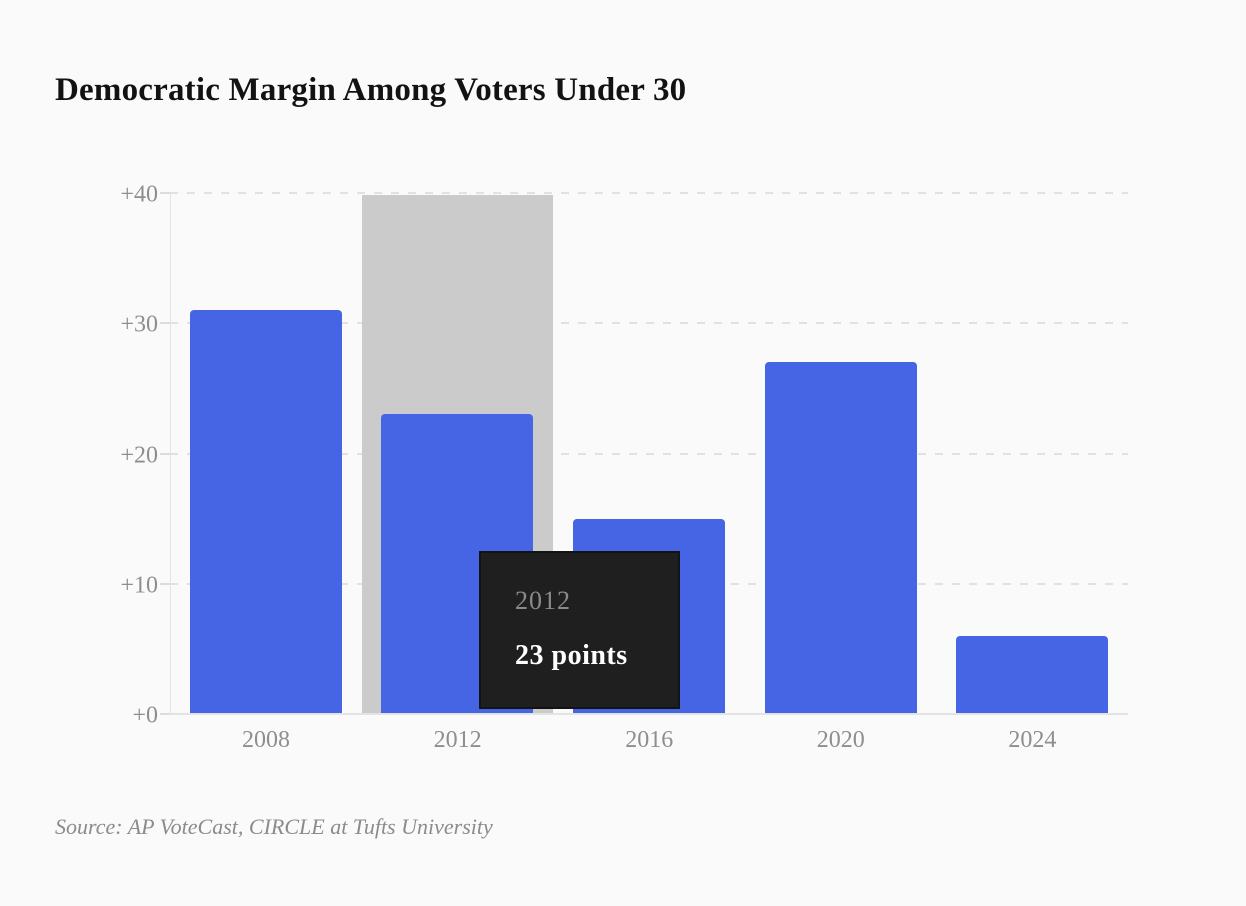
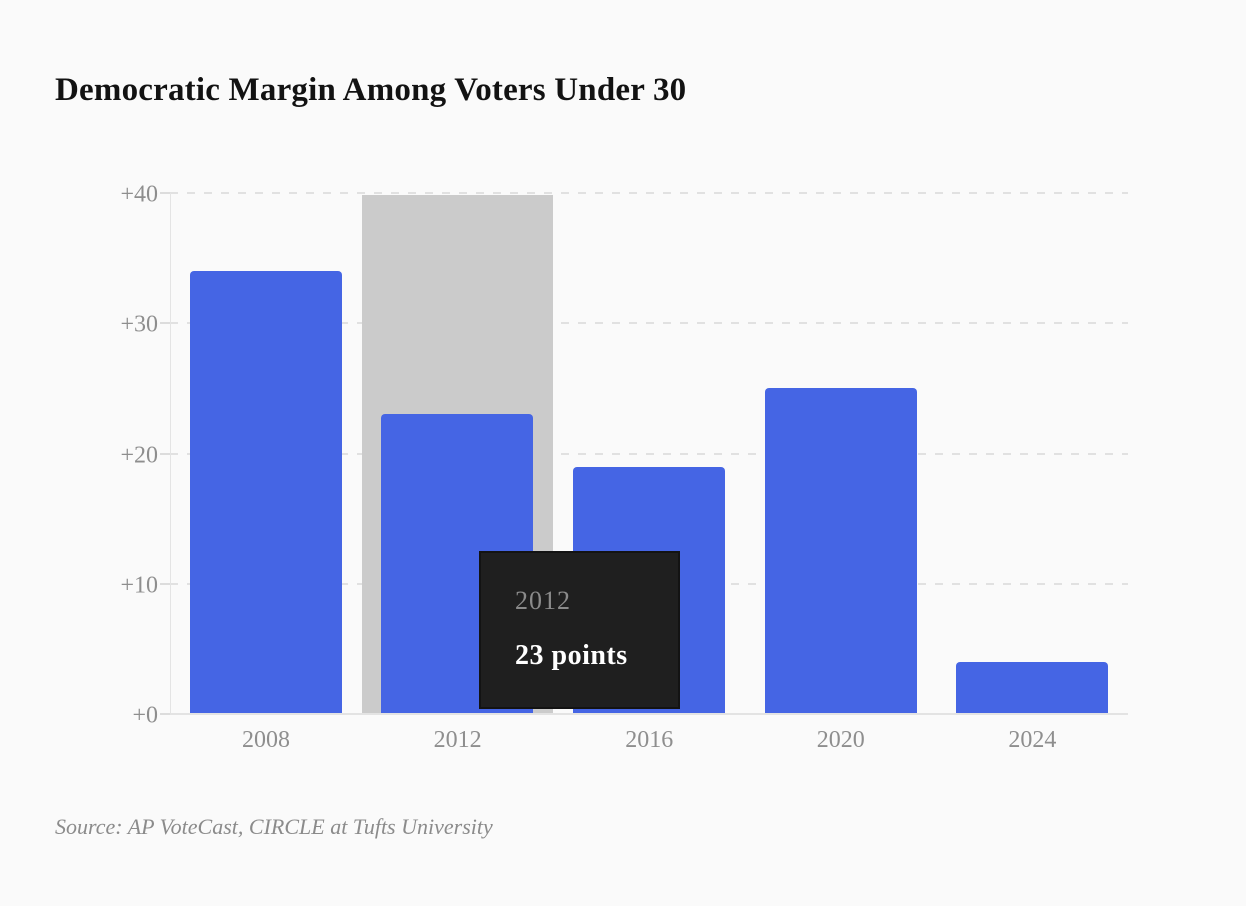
2008: 31 -> 34
2016: 15 -> 19
2020: 27 -> 25
2024: 6 -> 4
